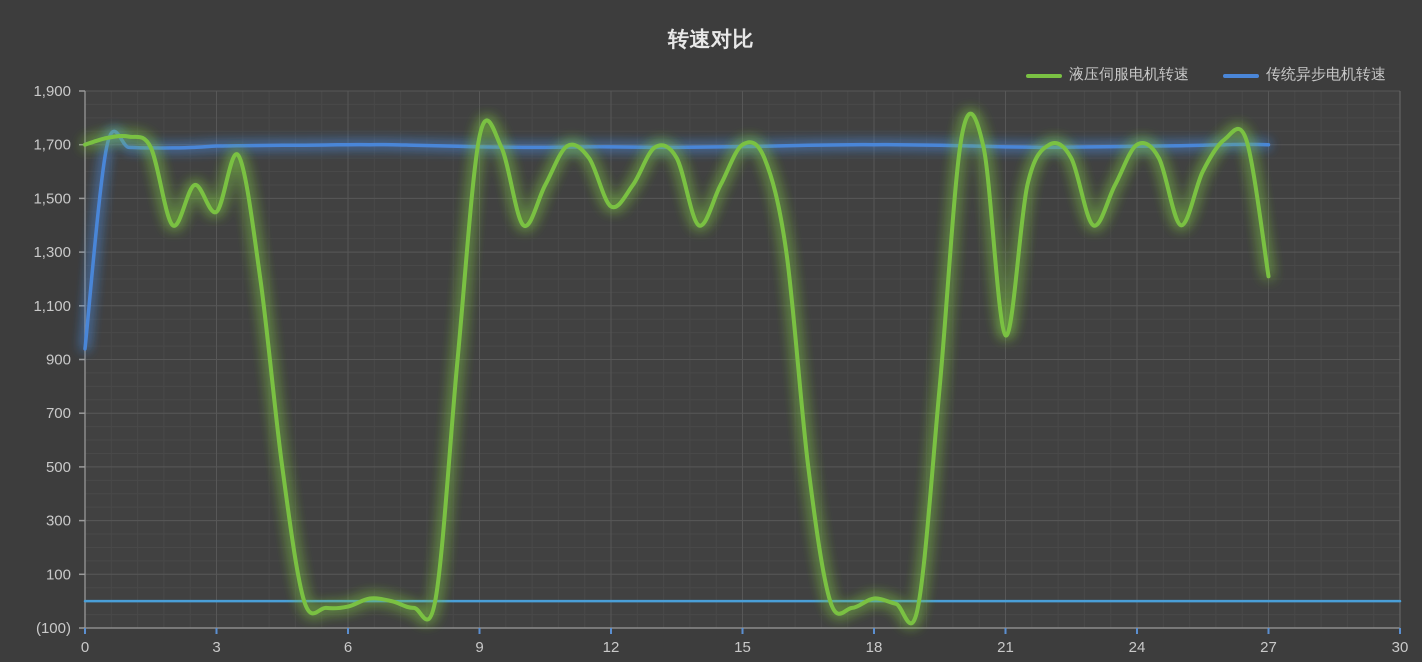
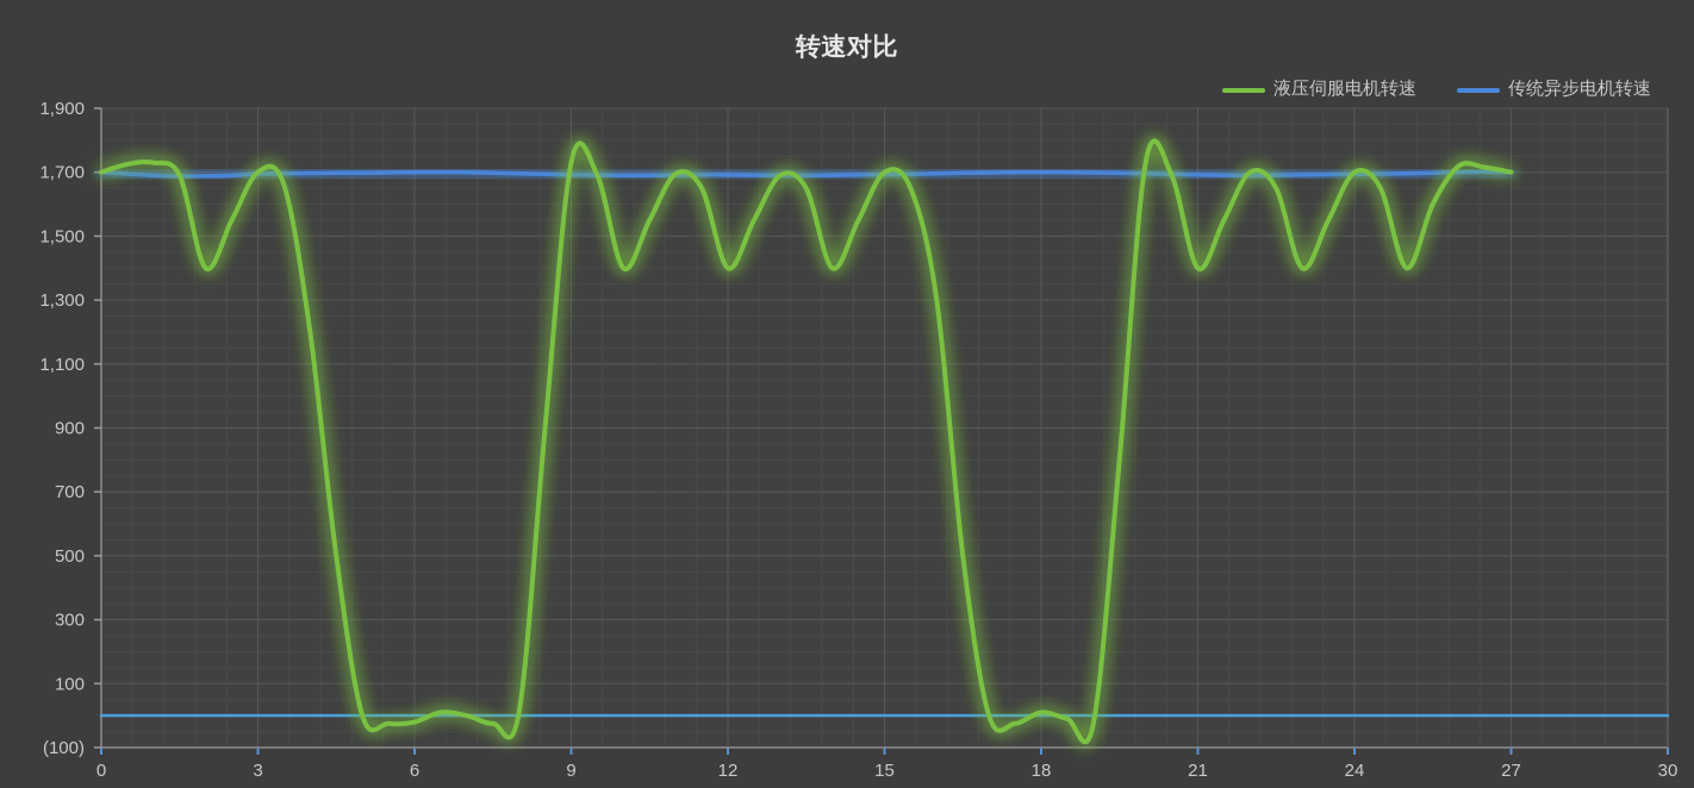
传统异步电机转速/0: 940 -> 1700
液压伺服电机转速/3: 1450 -> 1700
液压伺服电机转速/12: 1470 -> 1400
液压伺服电机转速/21: 990 -> 1400
液压伺服电机转速/27: 1210 -> 1700
